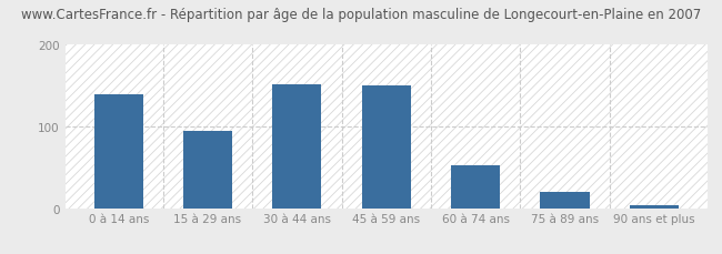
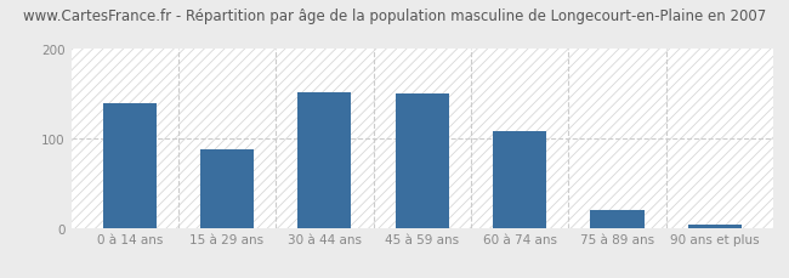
15 à 29 ans: 95 -> 88
60 à 74 ans: 52 -> 108
